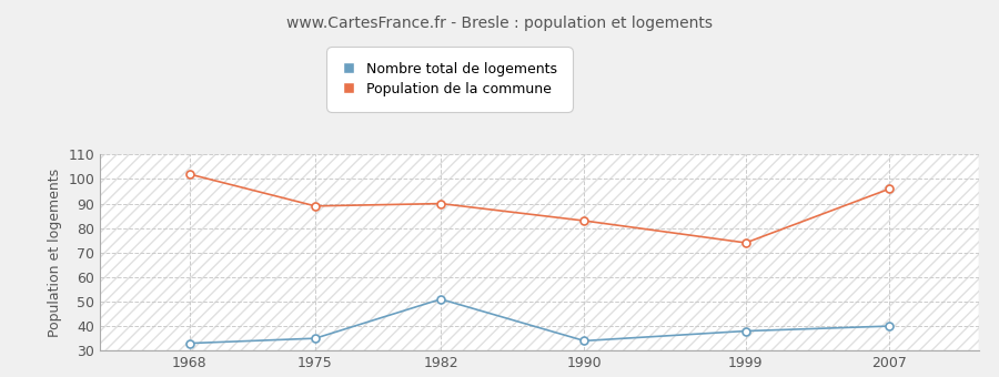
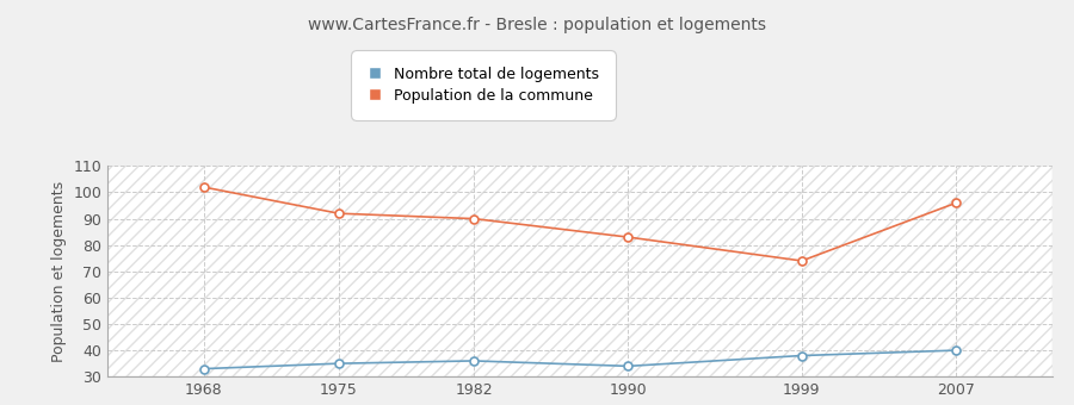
Population de la commune/1975: 89 -> 92
Nombre total de logements/1982: 51 -> 36
